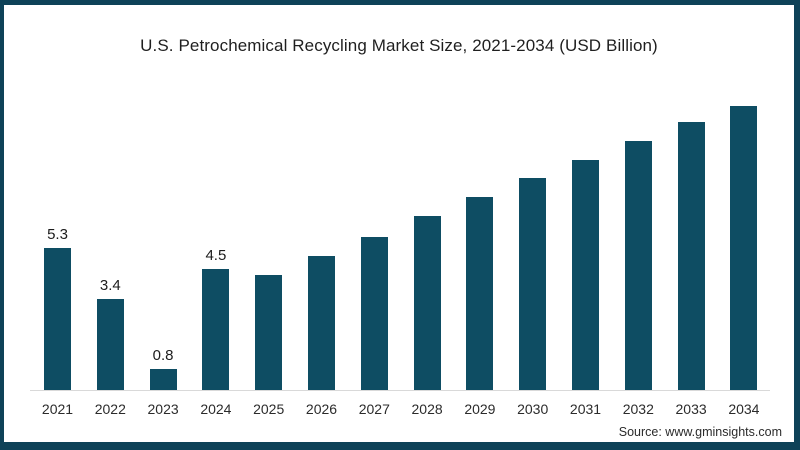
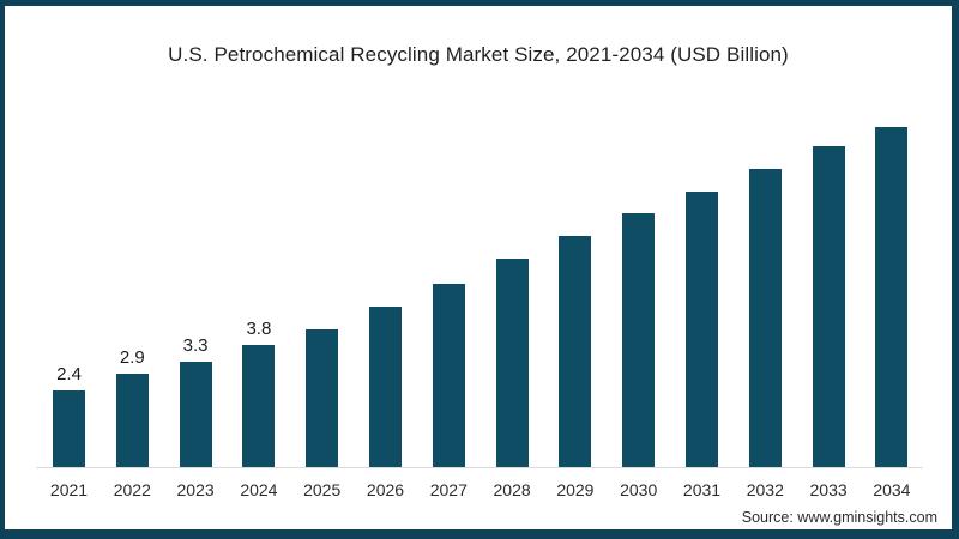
2021: 5.3 -> 2.4
2022: 3.4 -> 2.9
2023: 0.8 -> 3.3
2024: 4.5 -> 3.8
